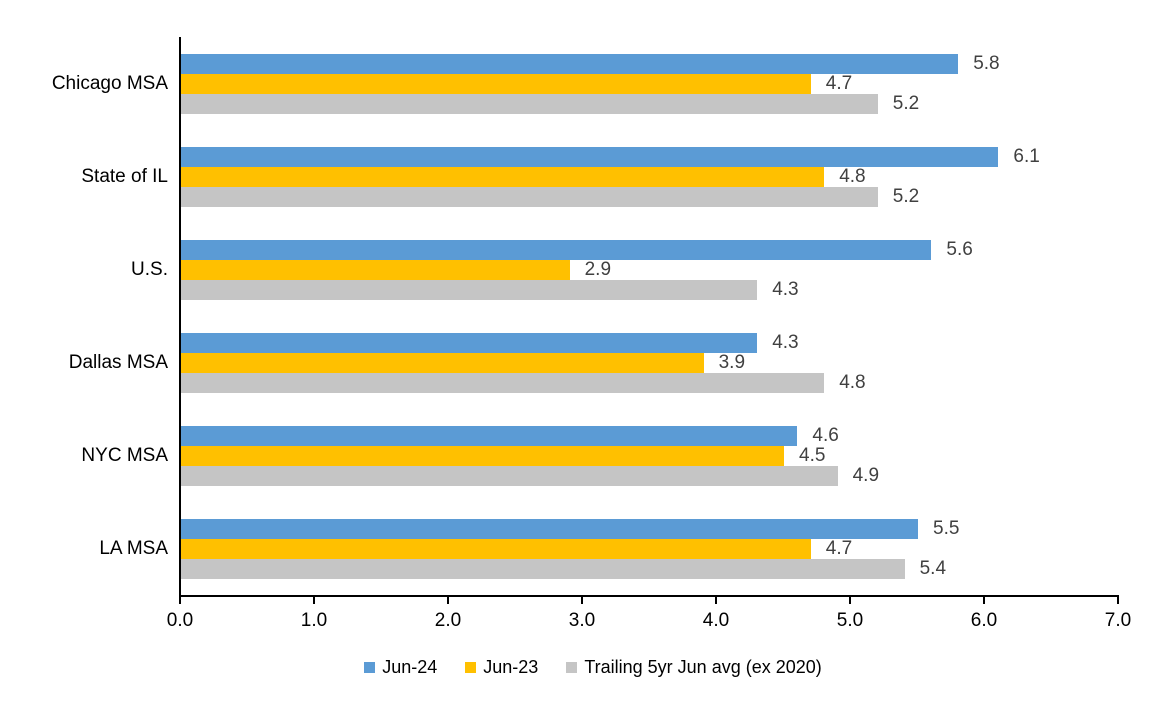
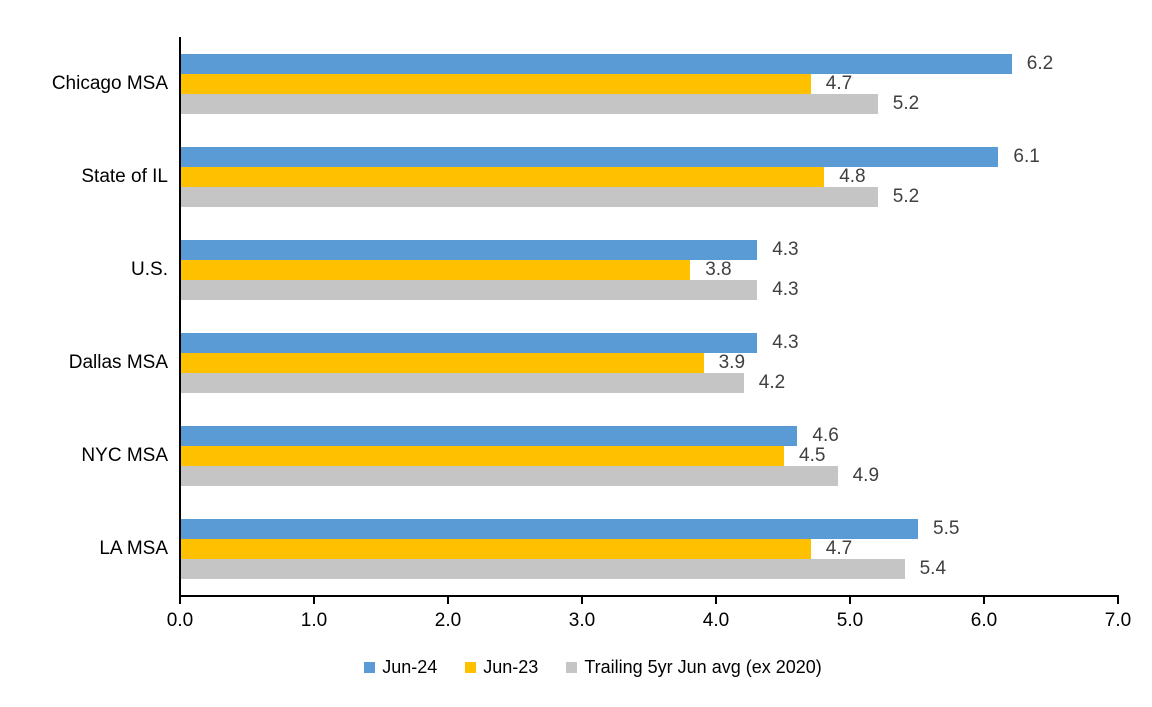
Jun-24/Chicago MSA: 5.8 -> 6.2
Jun-24/U.S.: 5.6 -> 4.3
Jun-23/U.S.: 2.9 -> 3.8
Trailing 5yr Jun avg (ex 2020)/Dallas MSA: 4.8 -> 4.2
